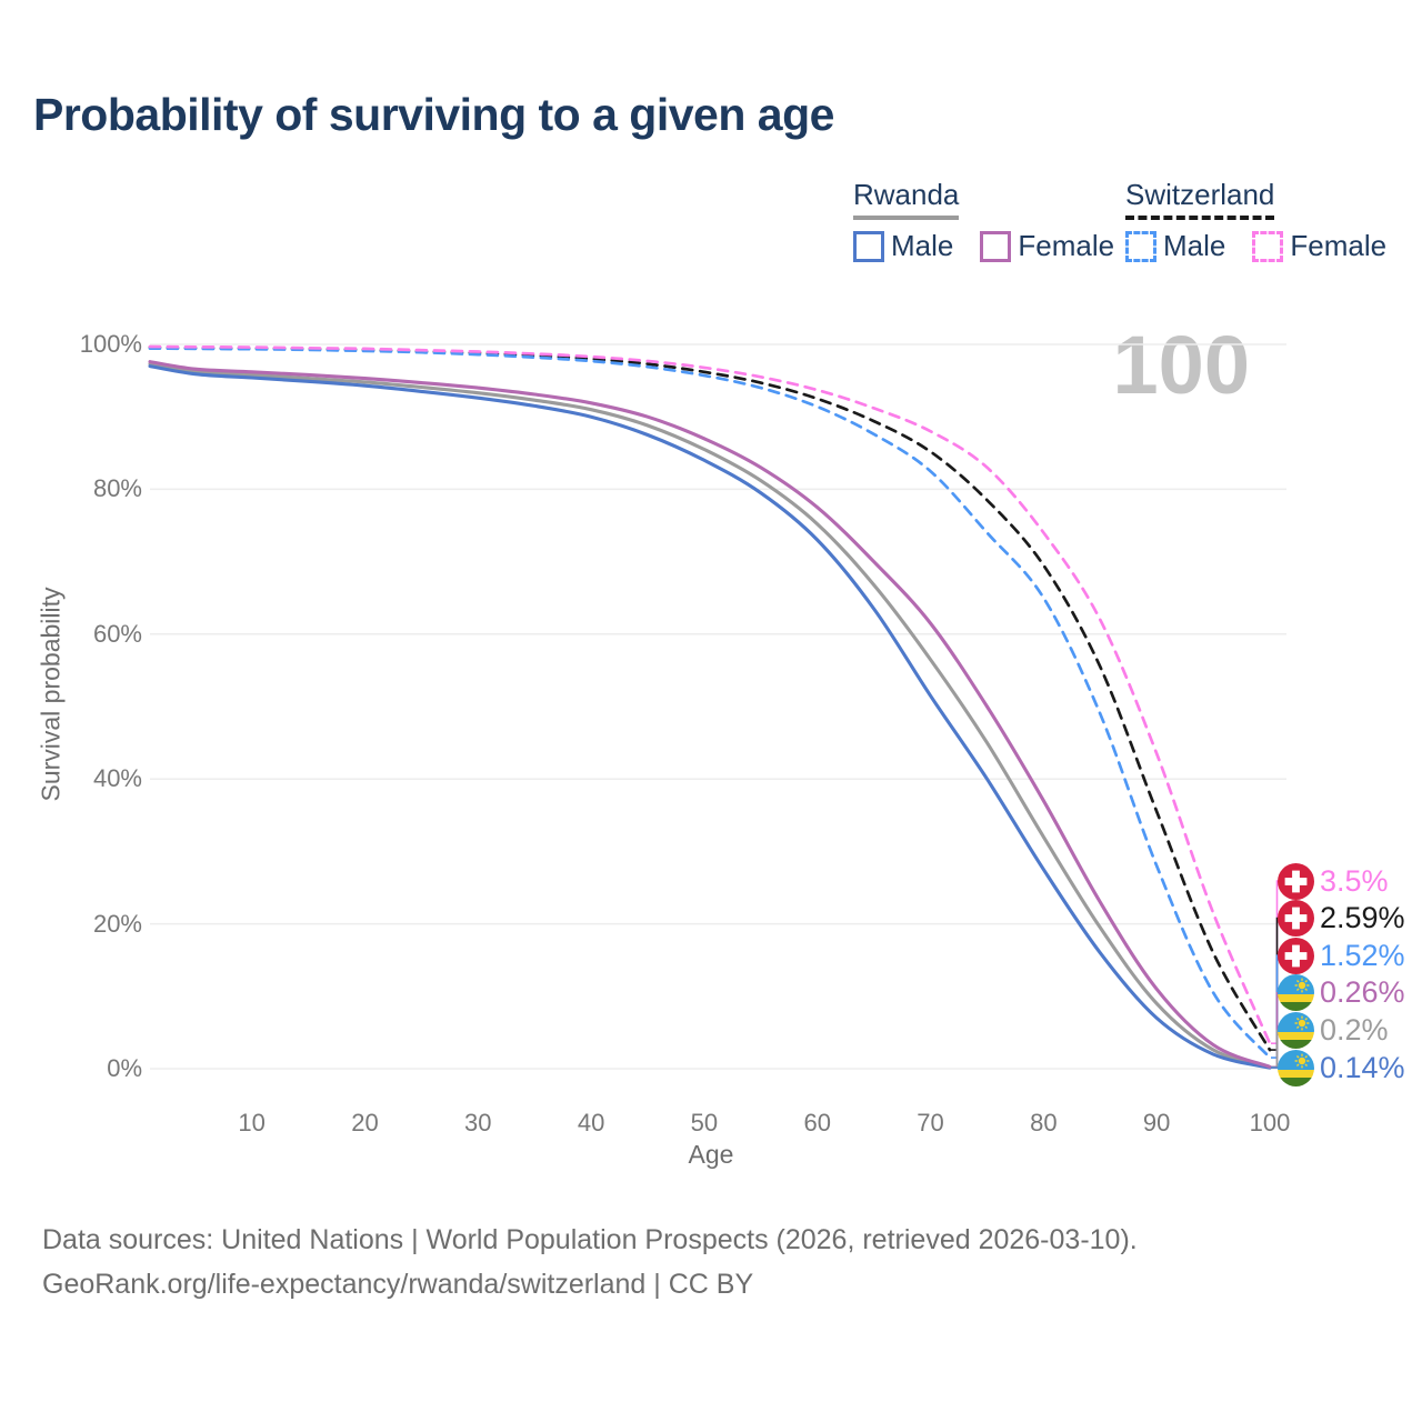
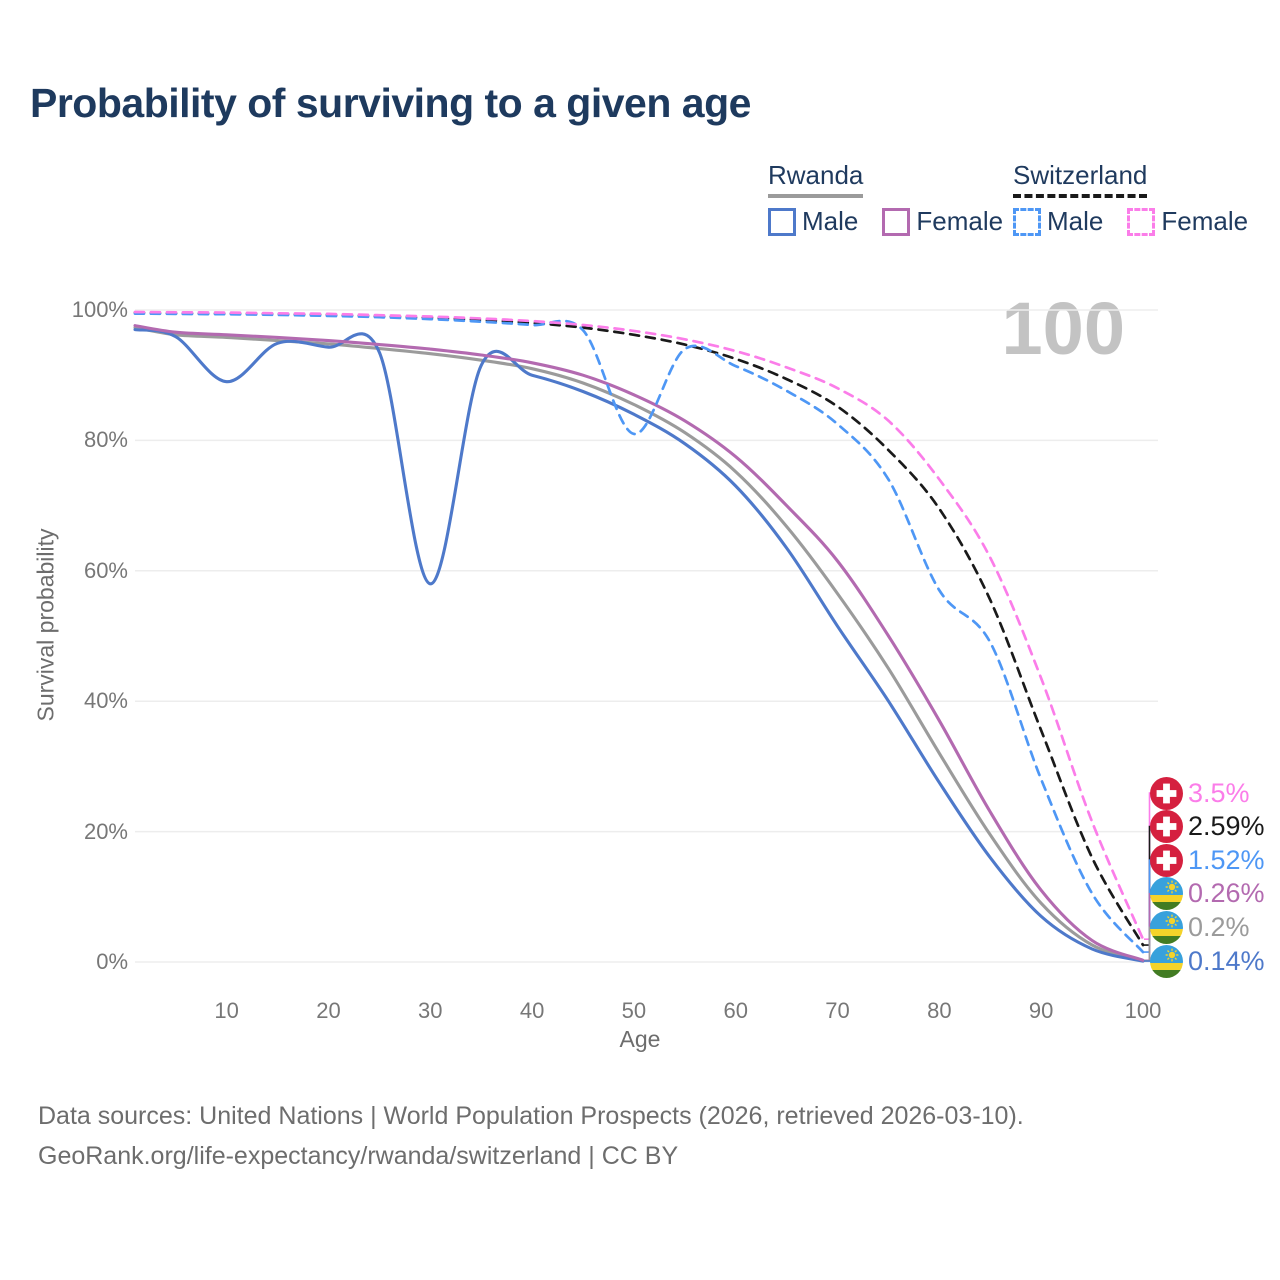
Rwanda Male/10: 95% -> 89%
Rwanda Male/30: 93% -> 58%
Switzerland Male/50: 96% -> 81%
Switzerland Male/80: 65% -> 57%
